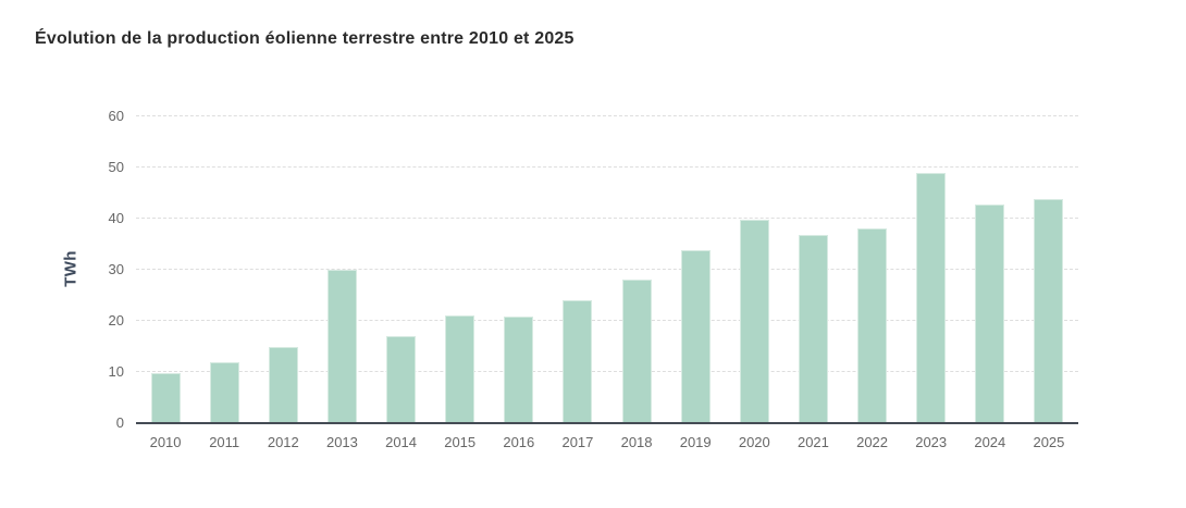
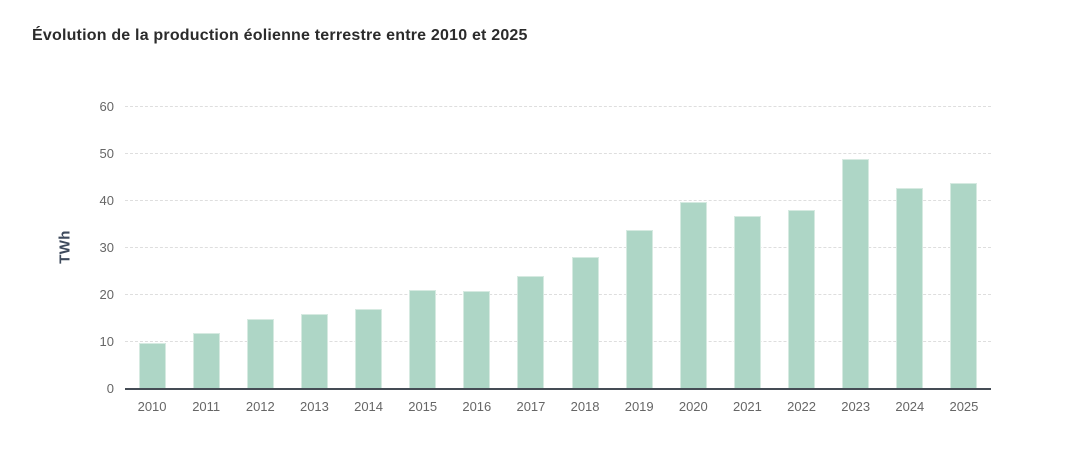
2013: 30 -> 16
